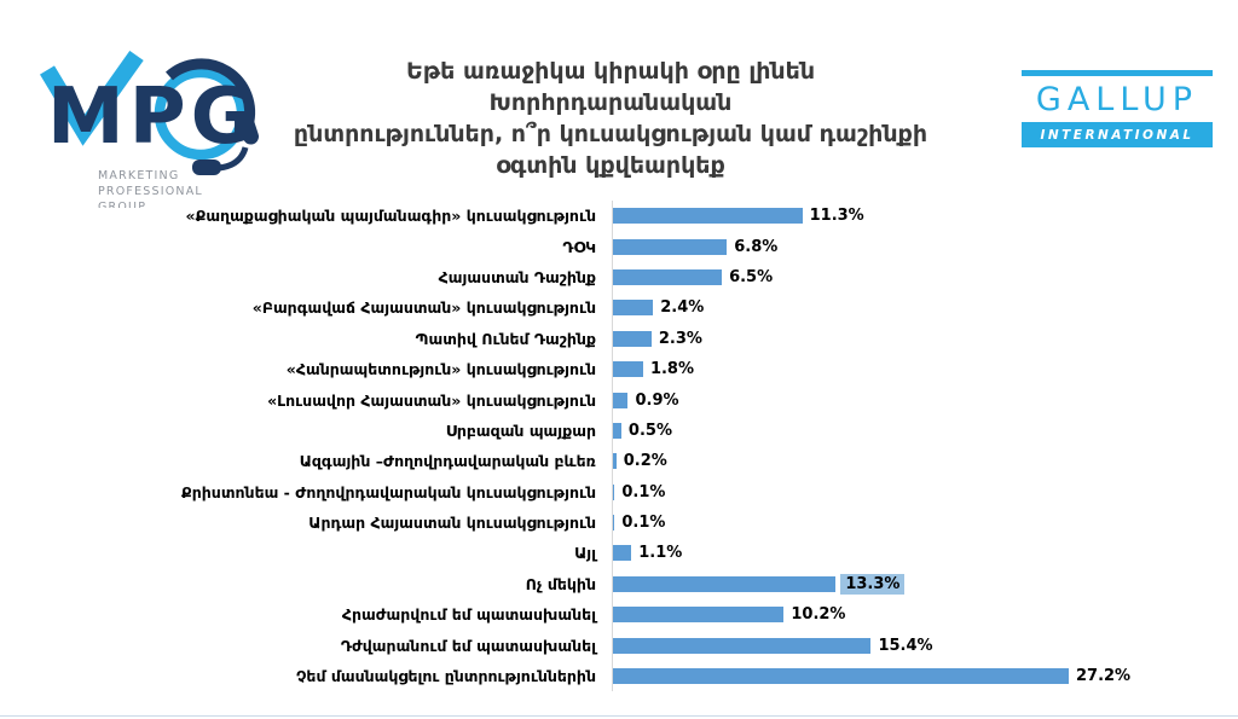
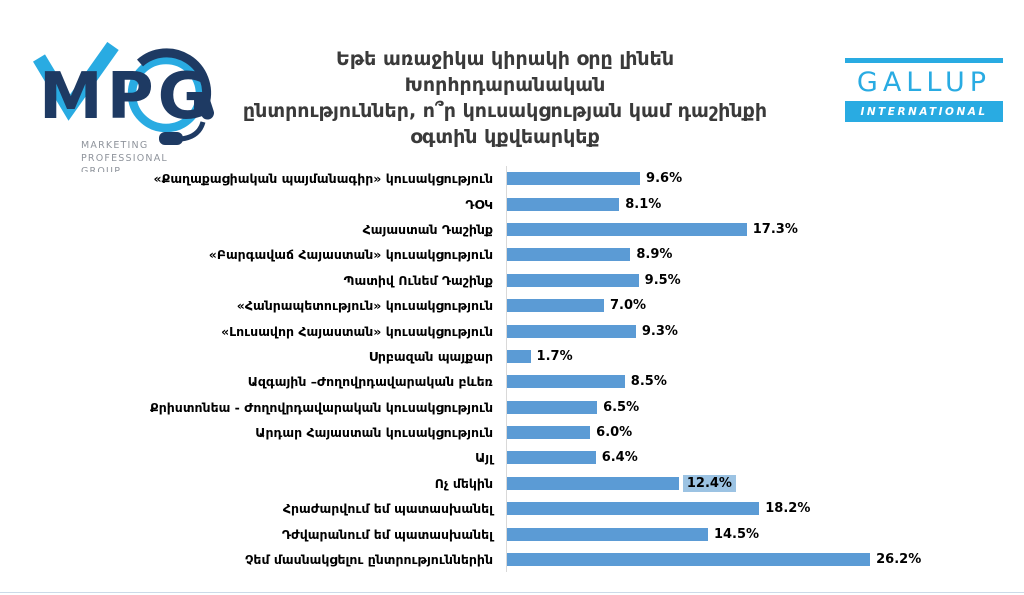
«Քաղաքացիական պայմանագիր» կուսակցություն: 11.3% -> 9.6%
ԴՕԿ: 6.8% -> 8.1%
Հայաստան Դաշինք: 6.5% -> 17.3%
«Բարգավաճ Հայաստան» կուսակցություն: 2.4% -> 8.9%
Պատիվ Ունեմ Դաշինք: 2.3% -> 9.5%
«Հանրապետություն» կուսակցություն: 1.8% -> 7.0%
«Լուսավոր Հայաստան» կուսակցություն: 0.9% -> 9.3%
Սրբազան պայքար: 0.5% -> 1.7%
Ազգային –Ժողովրդավարական բևեռ: 0.2% -> 8.5%
Քրիստոնեա - Ժողովրդավարական կուսակցություն: 0.1% -> 6.5%
Արդար Հայաստան կուսակցություն: 0.1% -> 6.0%
Այլ: 1.1% -> 6.4%
Ոչ մեկին: 13.3% -> 12.4%
Հրաժարվում եմ պատասխանել: 10.2% -> 18.2%
Դժվարանում եմ պատասխանել: 15.4% -> 14.5%
Չեմ մասնակցելու ընտրություններին: 27.2% -> 26.2%
